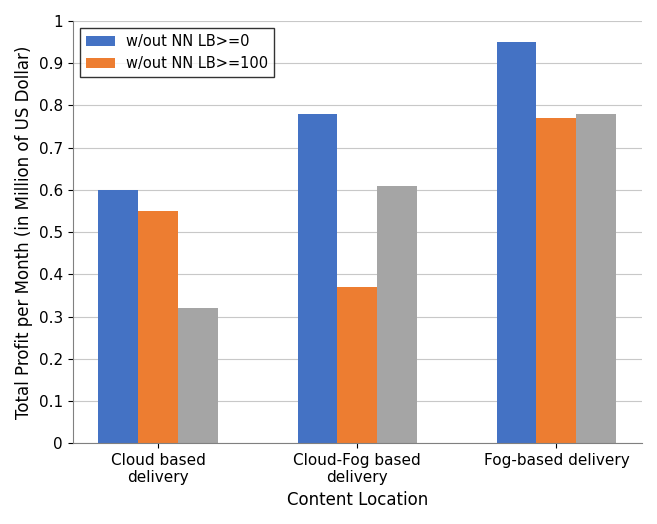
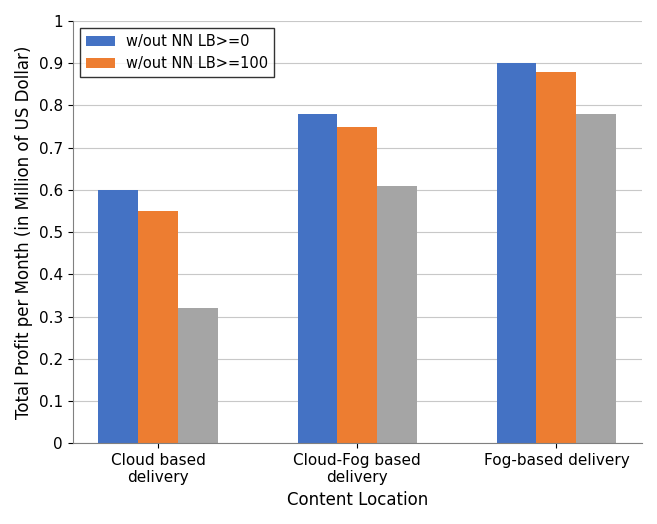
w/out NN LB>=100/Cloud-Fog based delivery: 0.37 -> 0.75
w/out NN LB>=0/Fog-based delivery: 0.95 -> 0.90
w/out NN LB>=100/Fog-based delivery: 0.77 -> 0.88
